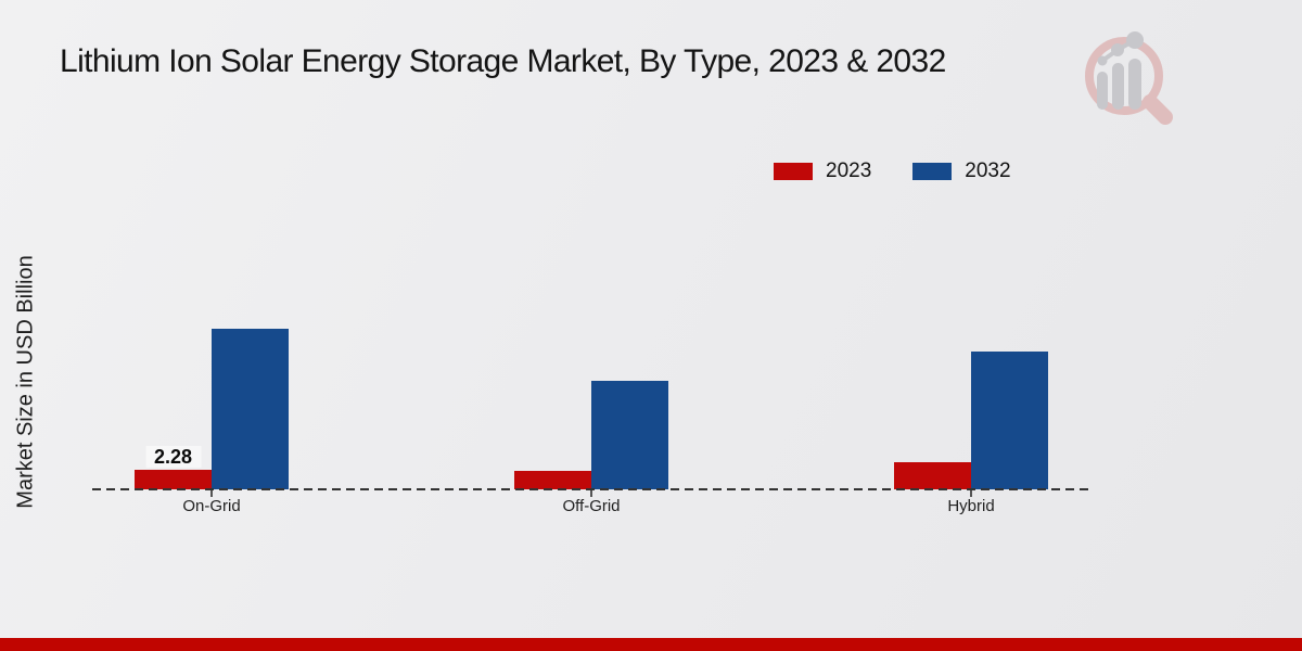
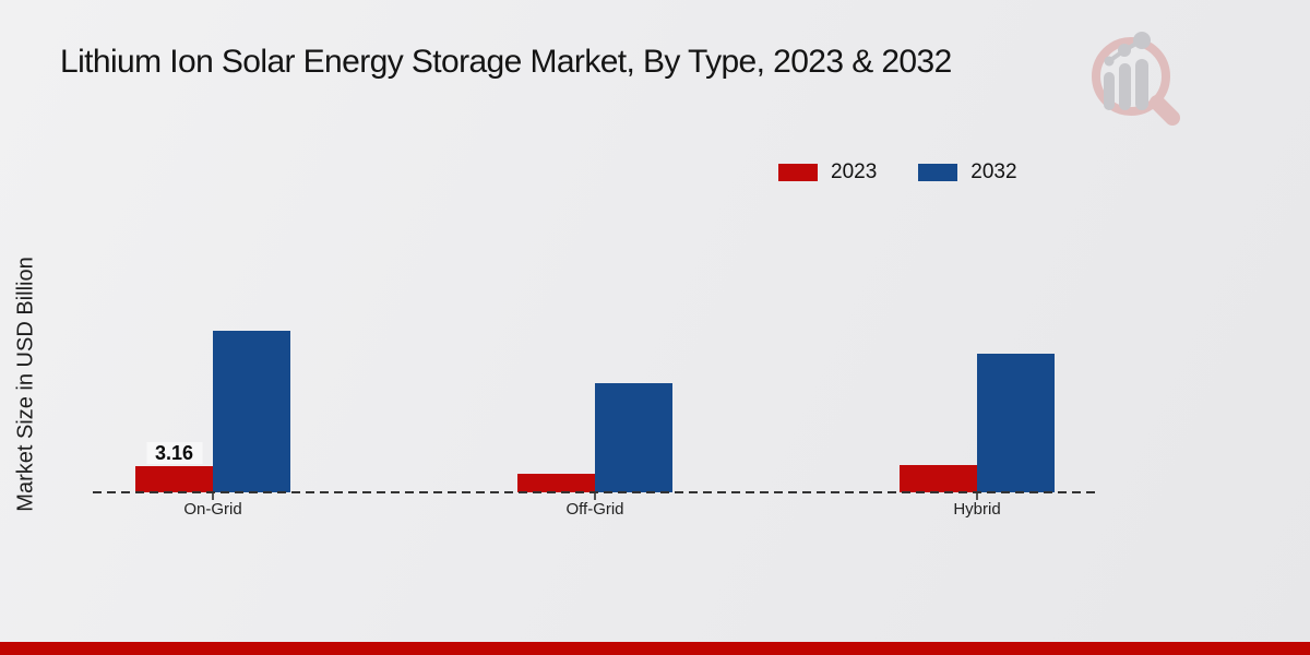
2023/On-Grid: 2.28 -> 3.16
